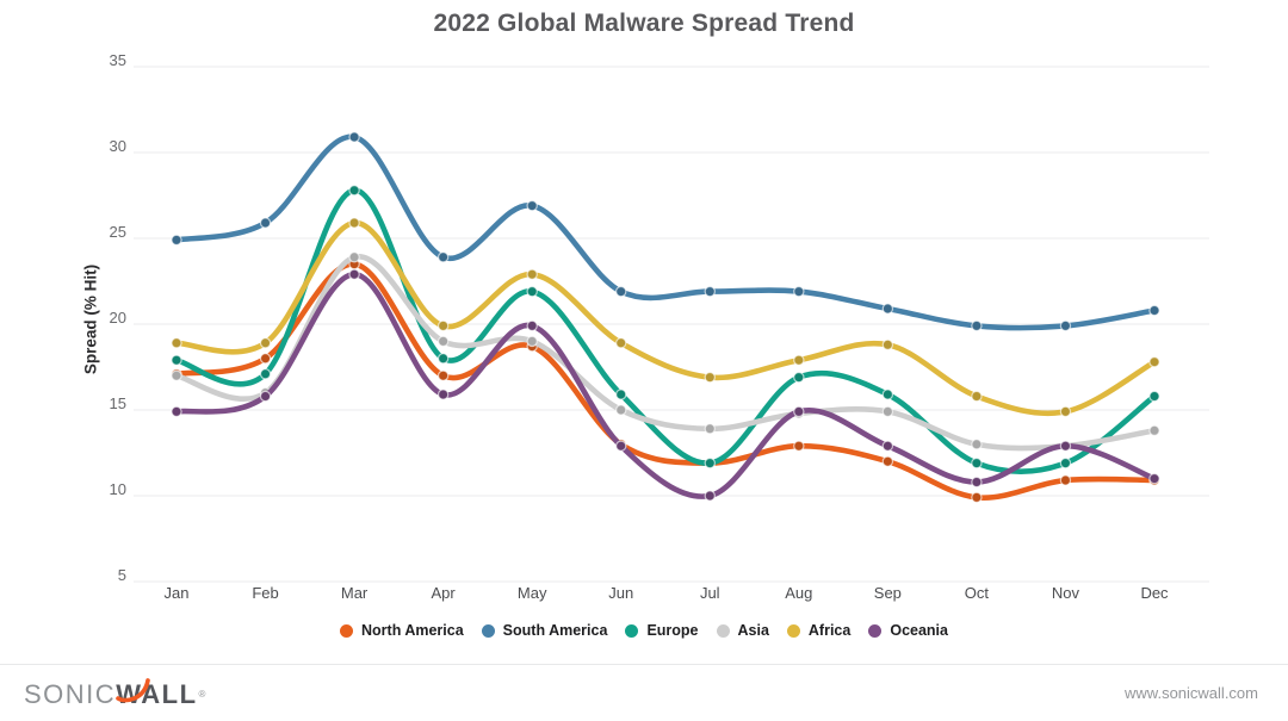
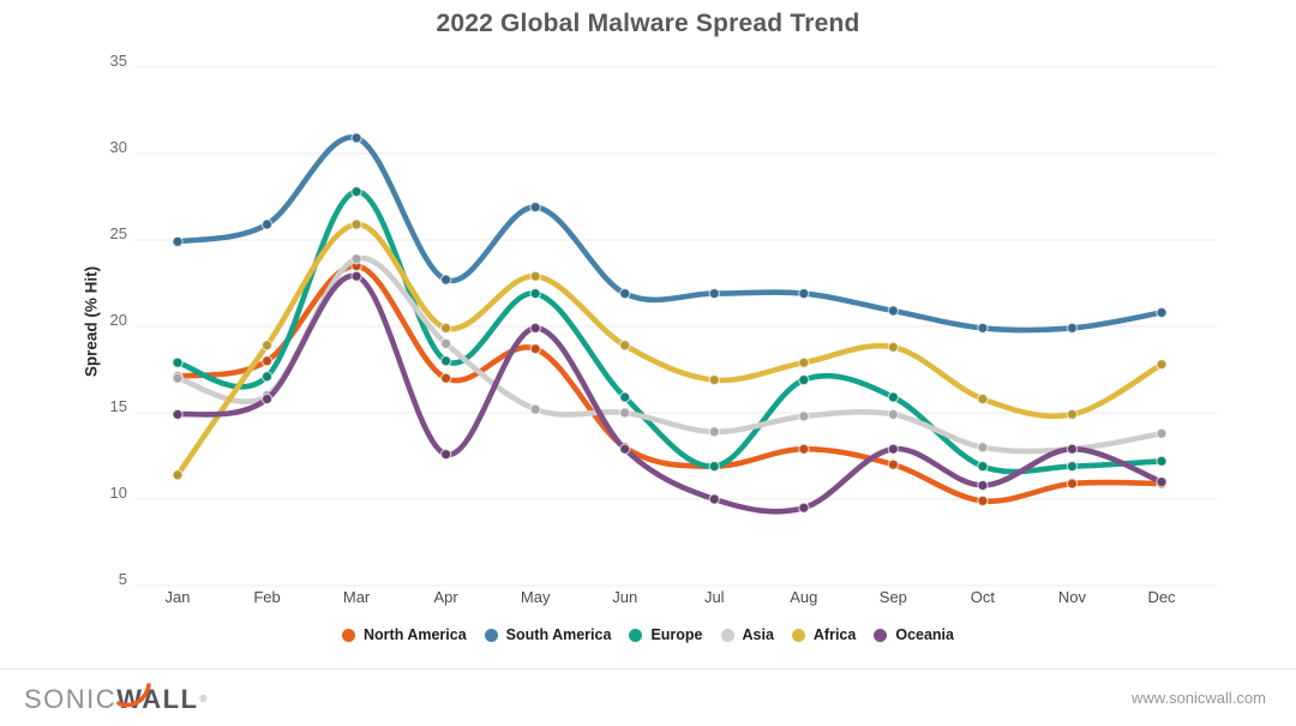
Africa/Jan: 18.9 -> 11.4
South America/Apr: 23.9 -> 22.7
Oceania/Apr: 15.9 -> 12.6
Asia/May: 19.0 -> 15.2
Oceania/Aug: 14.9 -> 9.5
Europe/Dec: 15.8 -> 12.2
